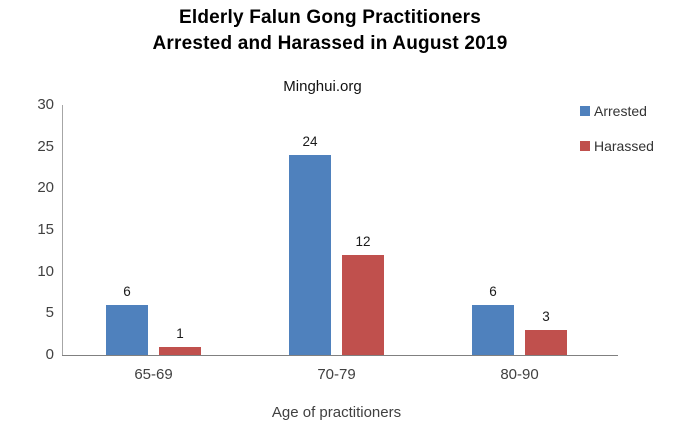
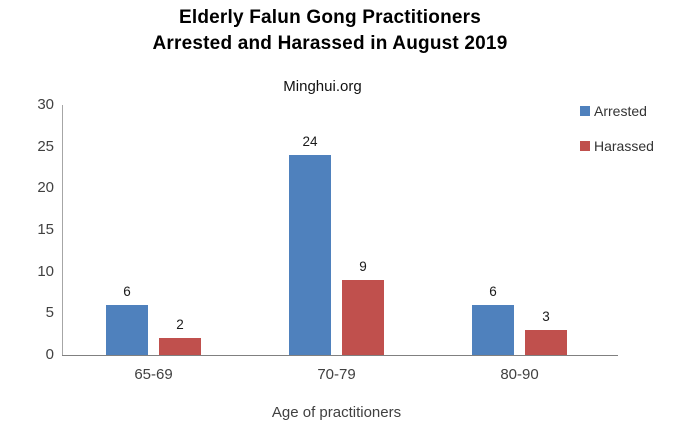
Harassed/65-69: 1 -> 2
Harassed/70-79: 12 -> 9
